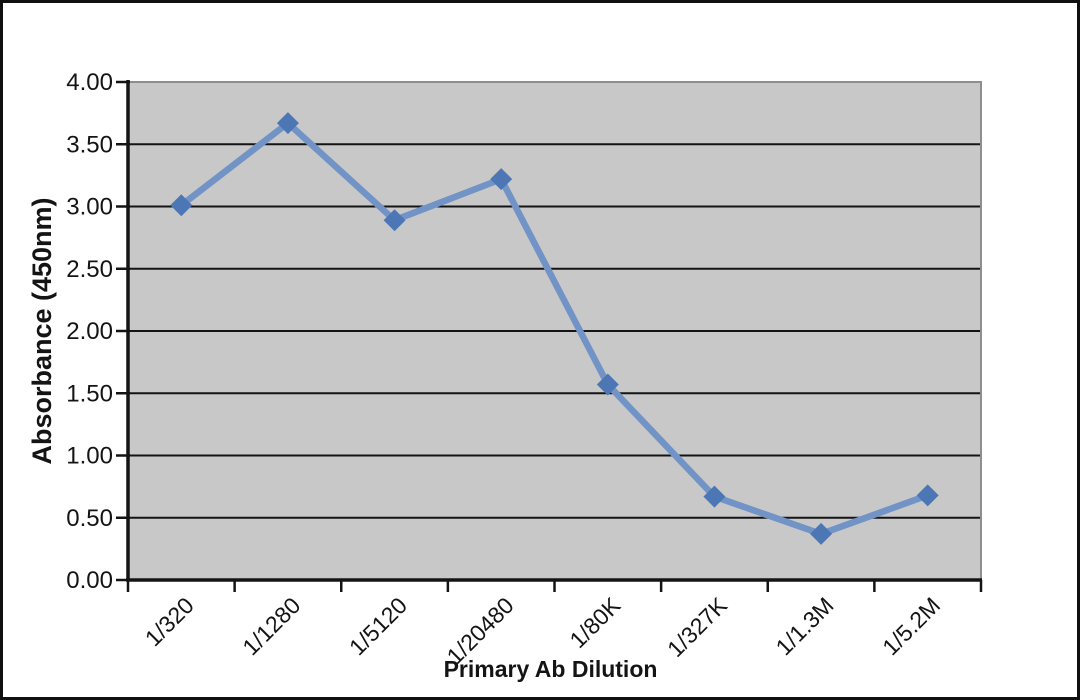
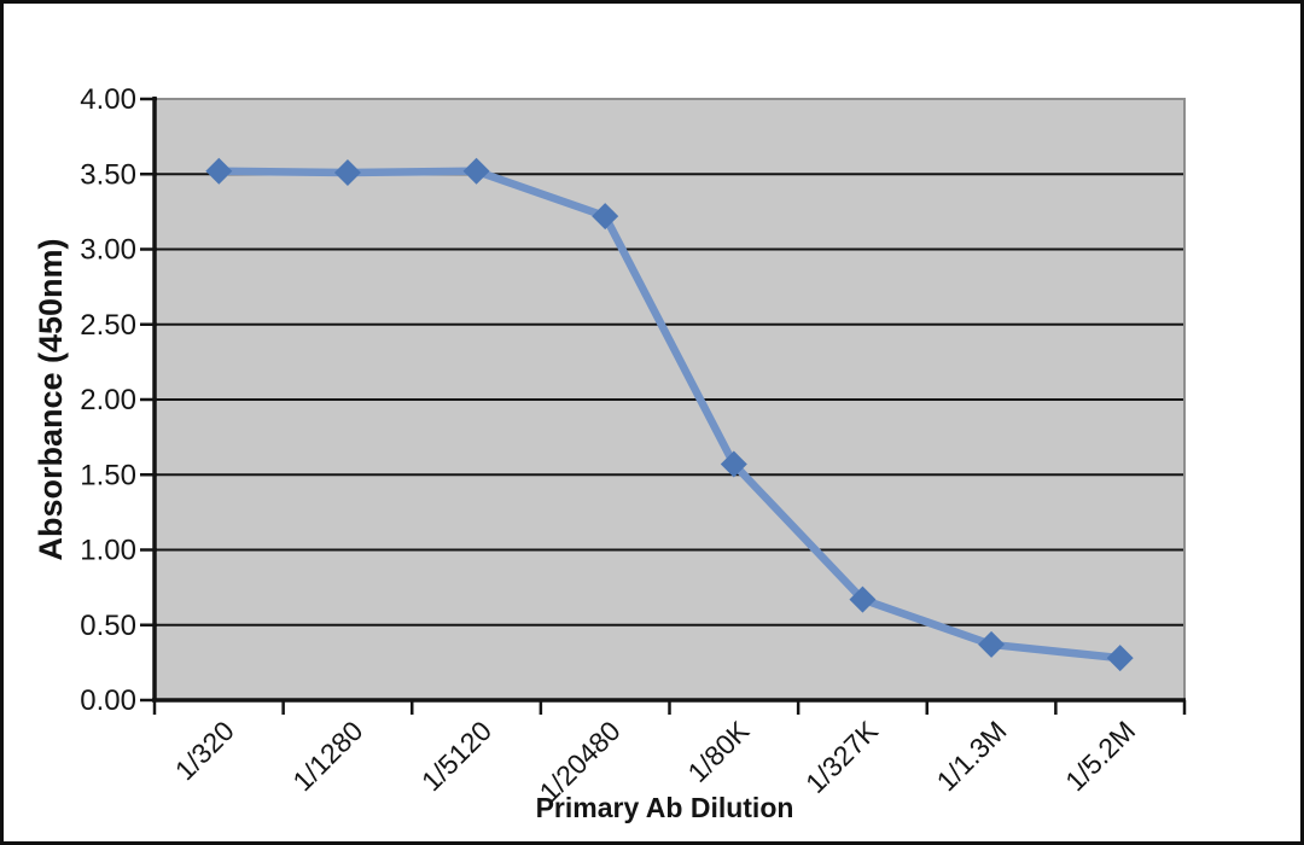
1/320: 3.01 -> 3.52
1/1280: 3.67 -> 3.51
1/5120: 2.89 -> 3.52
1/5.2M: 0.68 -> 0.28
